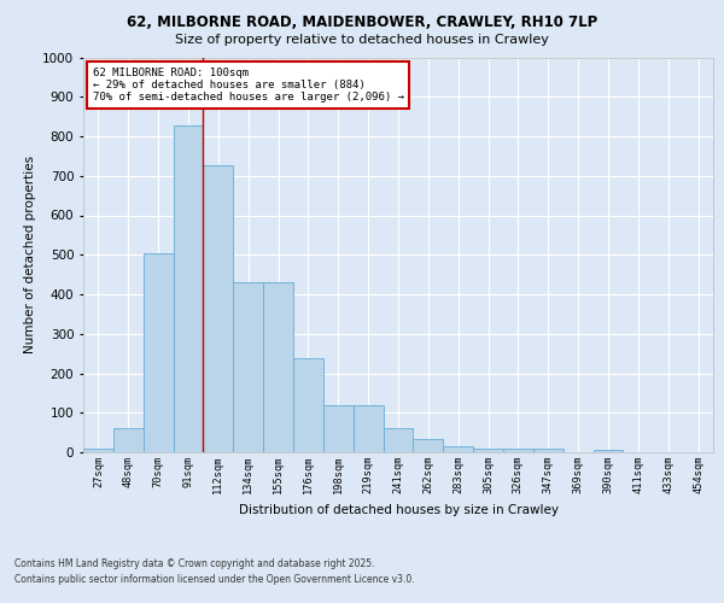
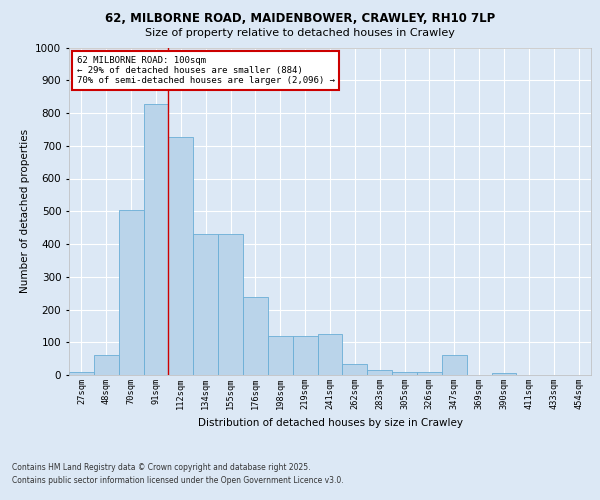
241sqm: 60 -> 125
347sqm: 8 -> 60
